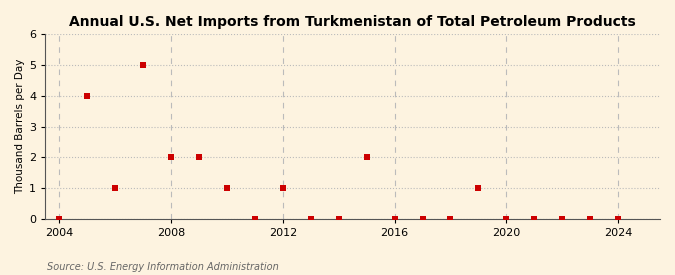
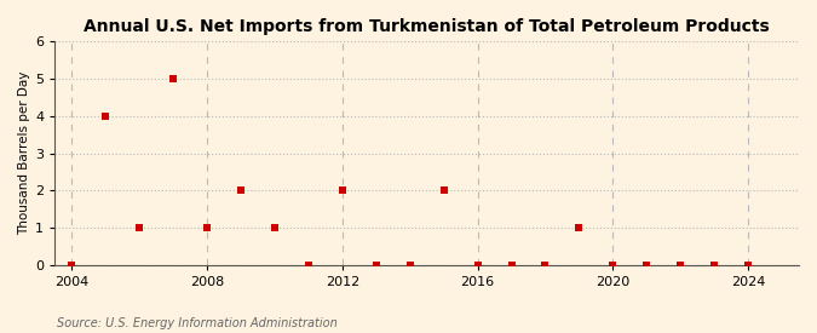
2008: 2 -> 1
2012: 1 -> 2
